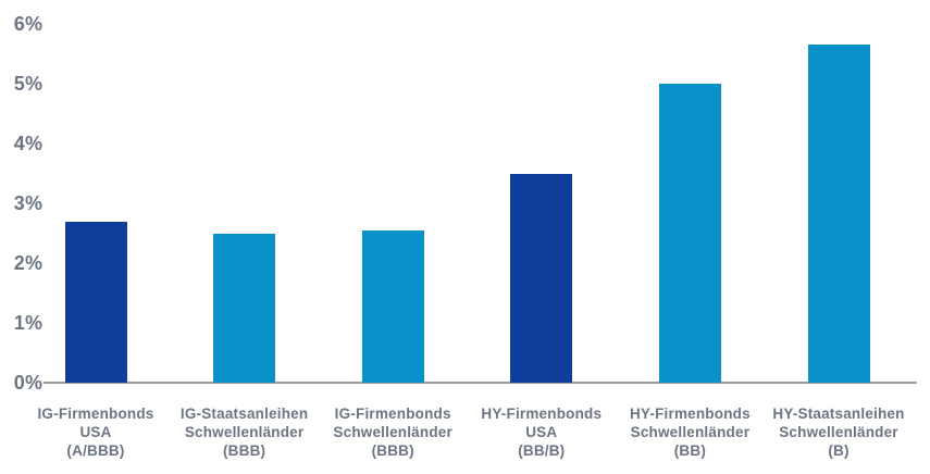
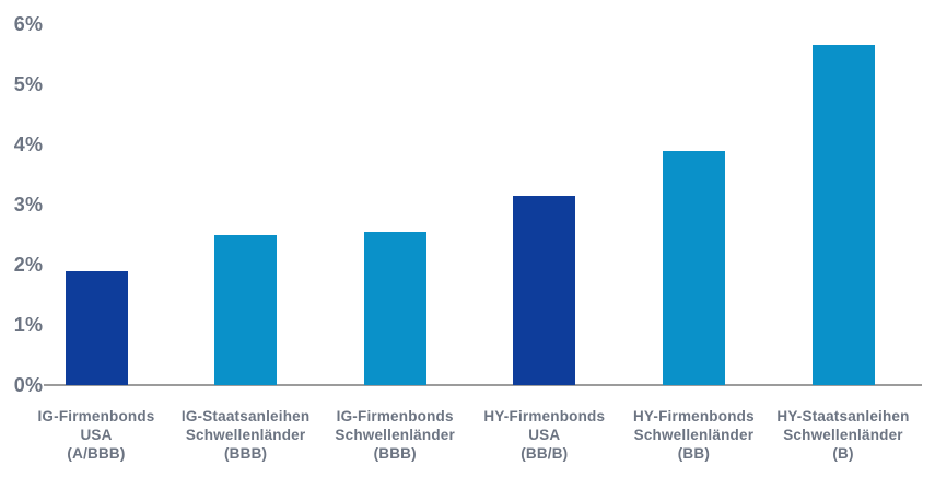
IG-Firmenbonds USA (A/BBB): 2.7% -> 1.9%
HY-Firmenbonds USA (BB/B): 3.5% -> 3.1%
HY-Firmenbonds Schwellenländer (BB): 5.0% -> 3.9%
